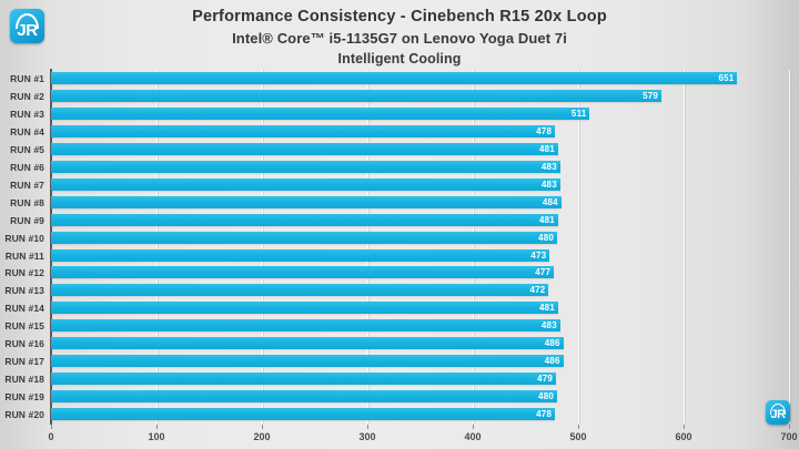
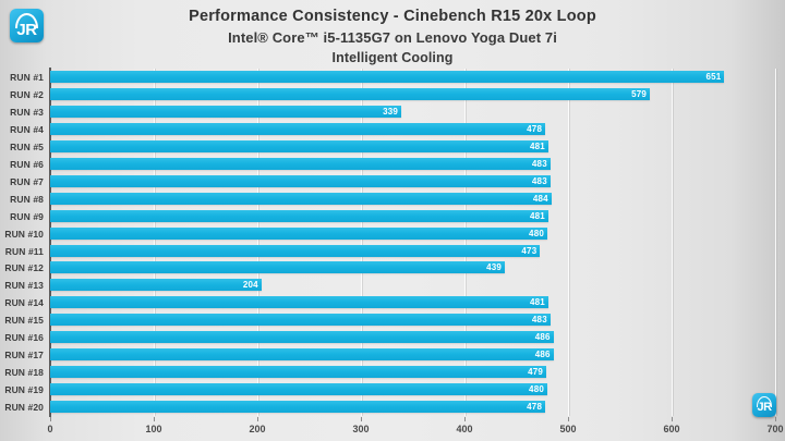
RUN #3: 511 -> 339
RUN #12: 477 -> 439
RUN #13: 472 -> 204
